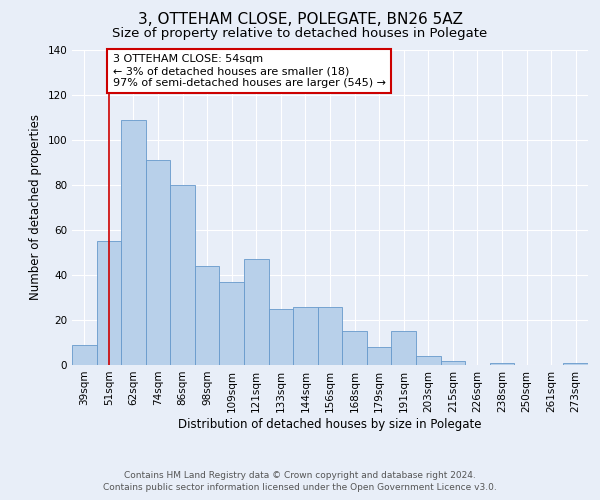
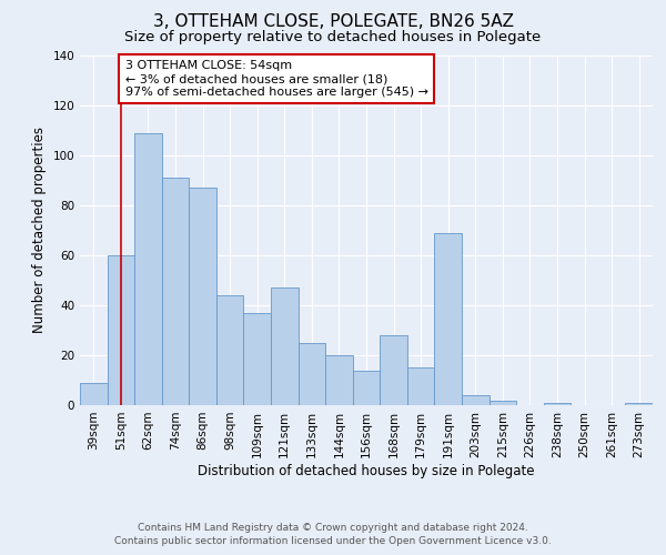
51sqm: 55 -> 60
86sqm: 80 -> 87
144sqm: 26 -> 20
156sqm: 26 -> 14
168sqm: 15 -> 28
179sqm: 8 -> 15
191sqm: 15 -> 69
